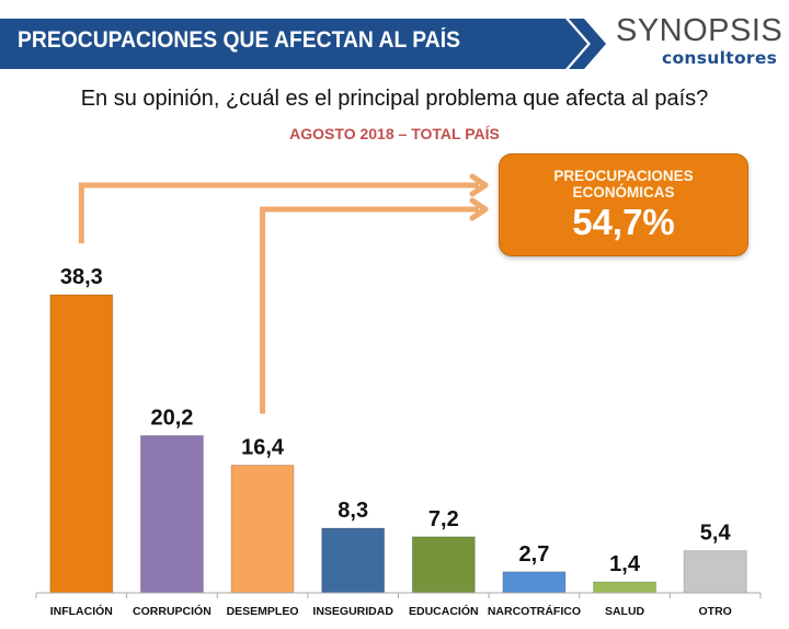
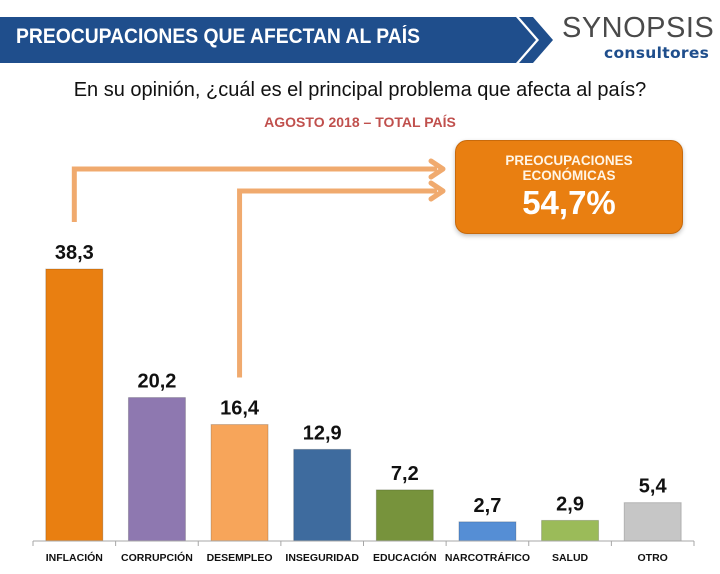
INSEGURIDAD: 8,3 -> 12,9
SALUD: 1,4 -> 2,9
